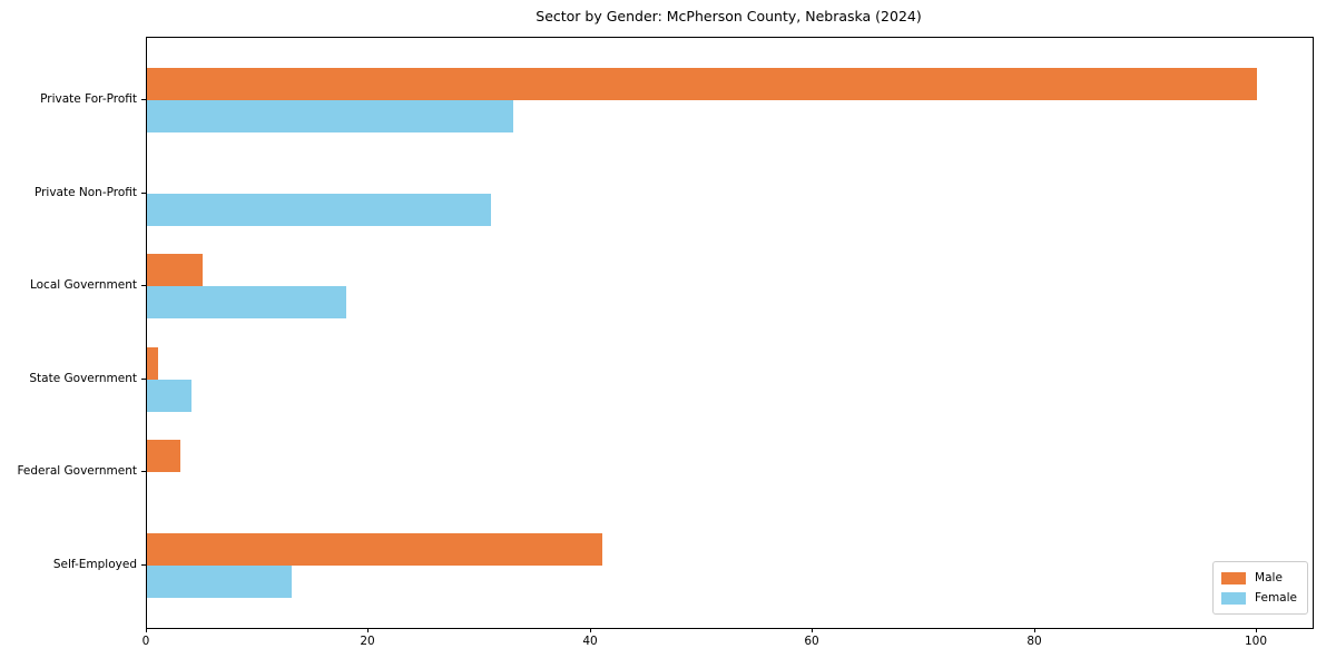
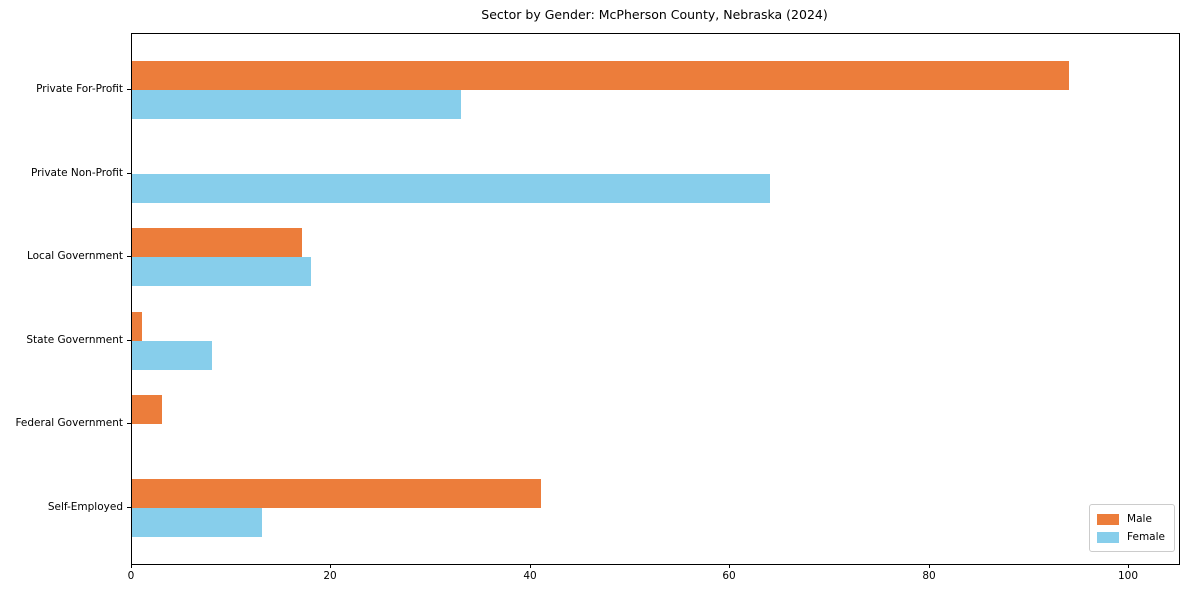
Male/Private For-Profit: 100 -> 94
Female/Private Non-Profit: 31 -> 64
Male/Local Government: 5 -> 17
Female/State Government: 4 -> 8
